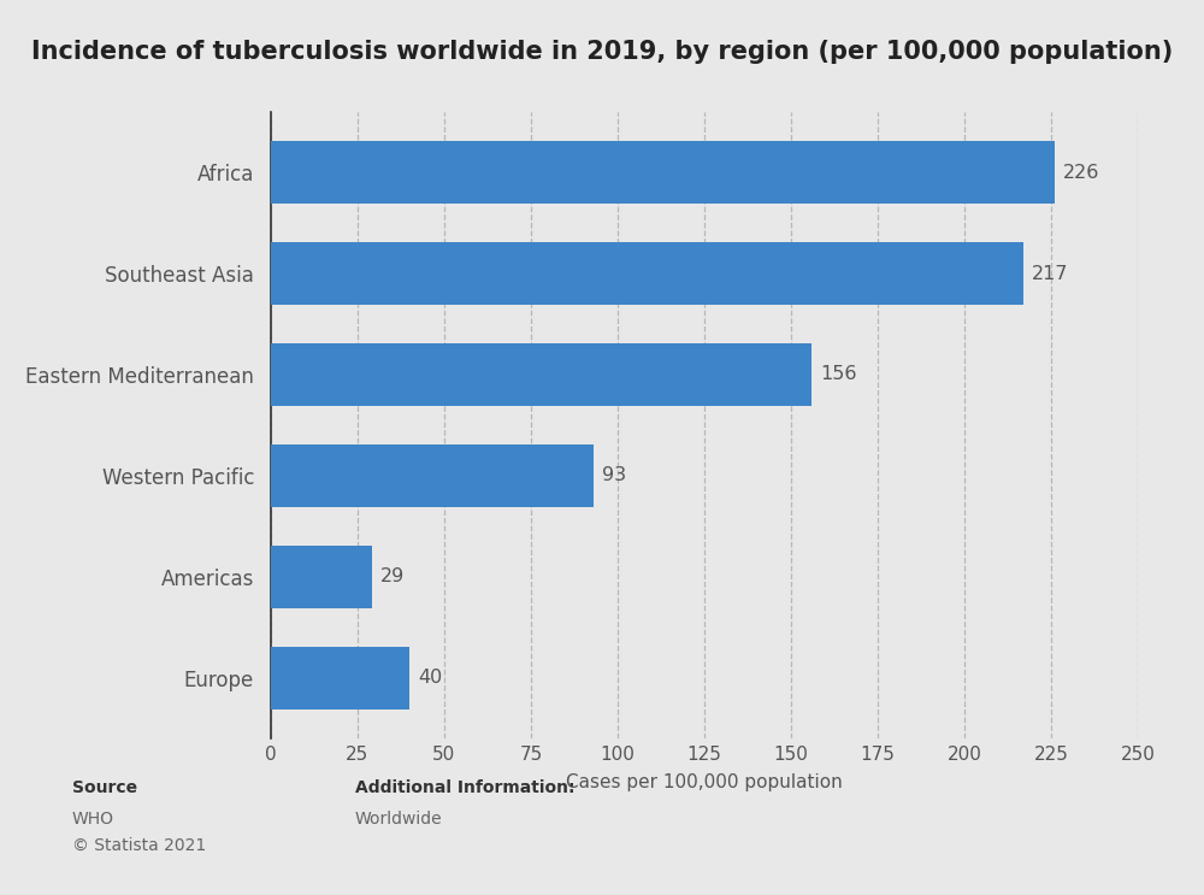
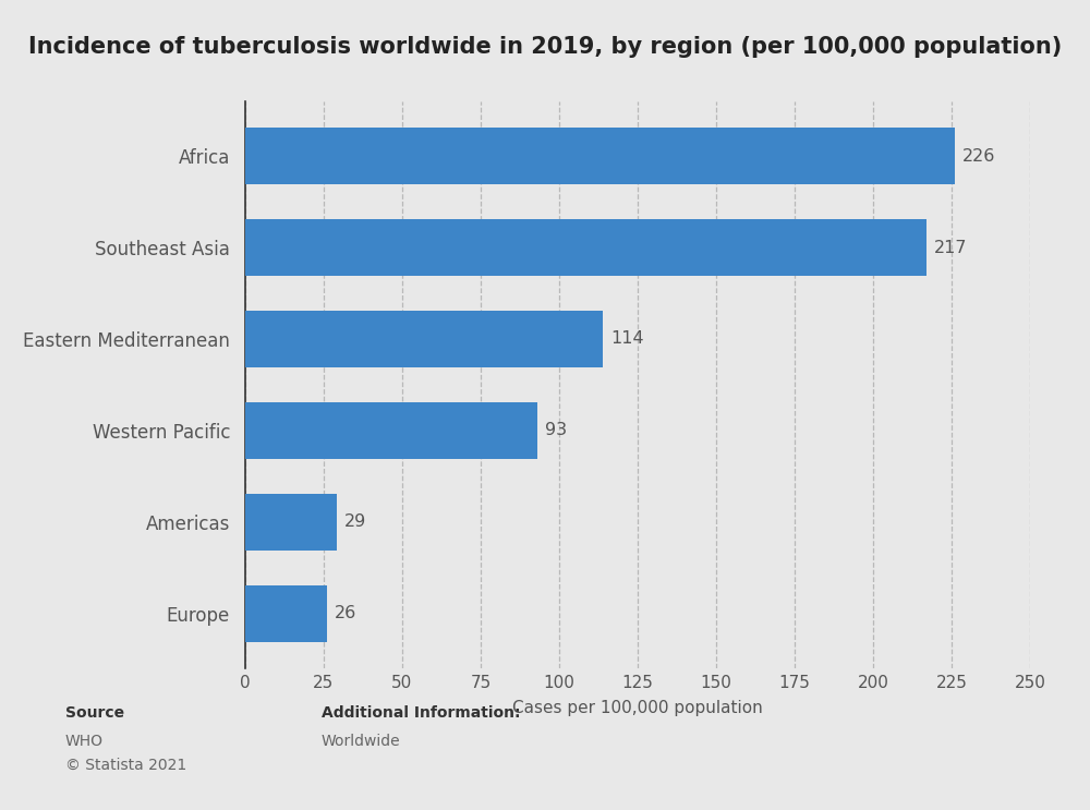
Eastern Mediterranean: 156 -> 114
Europe: 40 -> 26
